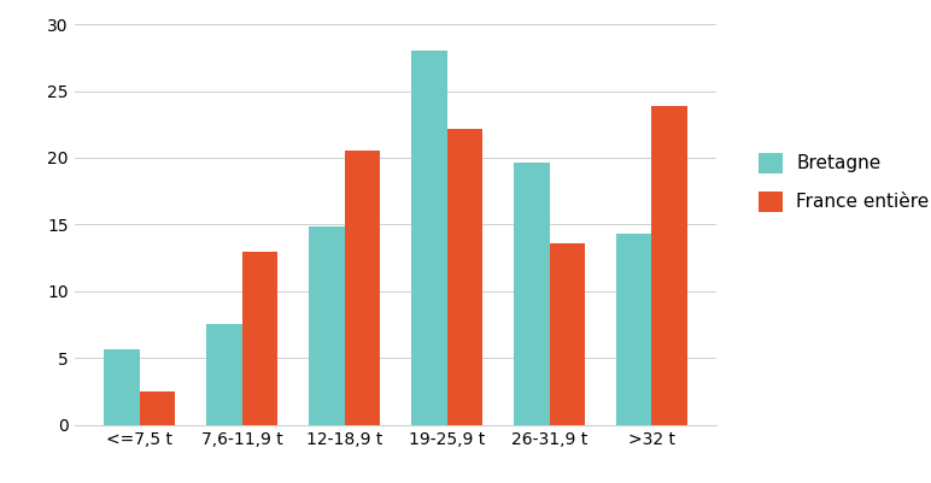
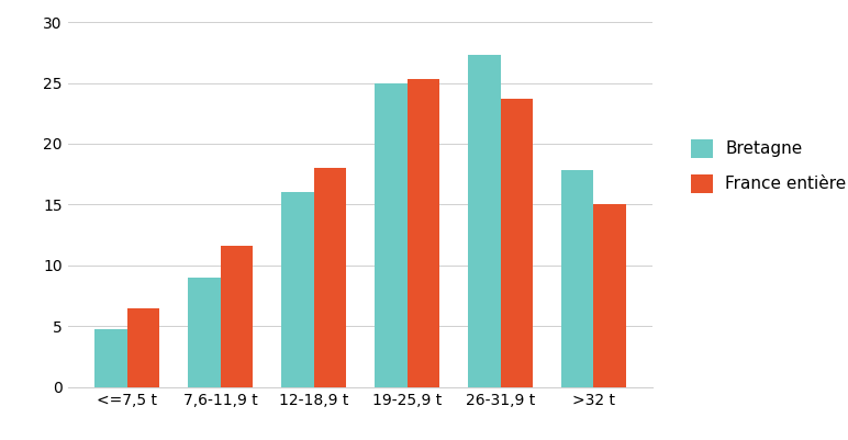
Bretagne/<=7,5 t: 5.7 -> 4.8
France entière/<=7,5 t: 2.5 -> 6.5
Bretagne/7,6-11,9 t: 7.6 -> 9.0
France entière/7,6-11,9 t: 13.0 -> 11.6
Bretagne/12-18,9 t: 14.9 -> 16.0
France entière/12-18,9 t: 20.5 -> 18.0
Bretagne/19-25,9 t: 28.0 -> 25.0
France entière/19-25,9 t: 22.2 -> 25.3
Bretagne/26-31,9 t: 19.6 -> 27.3
France entière/26-31,9 t: 13.6 -> 23.7
Bretagne/>32 t: 14.3 -> 17.8
France entière/>32 t: 23.9 -> 15.0
